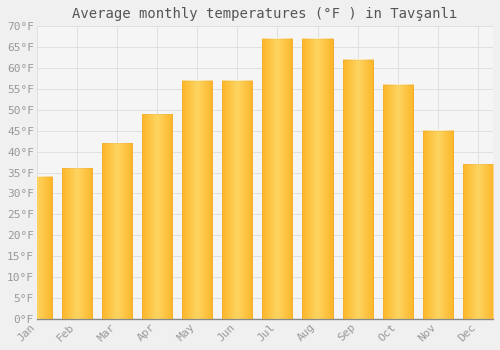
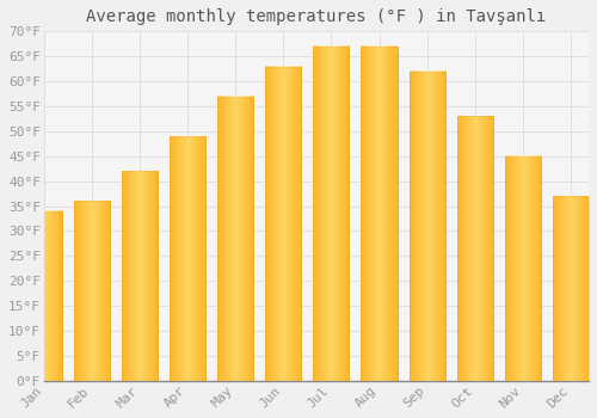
Jun: 57°F -> 63°F
Oct: 56°F -> 53°F
